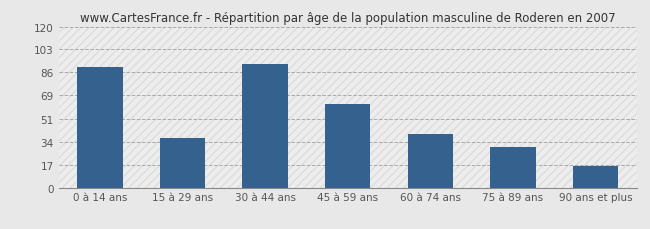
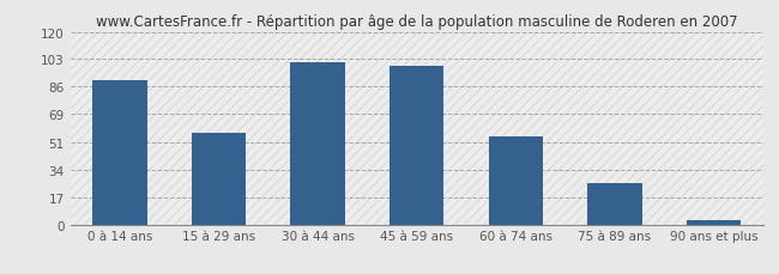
15 à 29 ans: 37 -> 57
30 à 44 ans: 92 -> 101
45 à 59 ans: 62 -> 99
60 à 74 ans: 40 -> 55
75 à 89 ans: 30 -> 26
90 ans et plus: 16 -> 3
